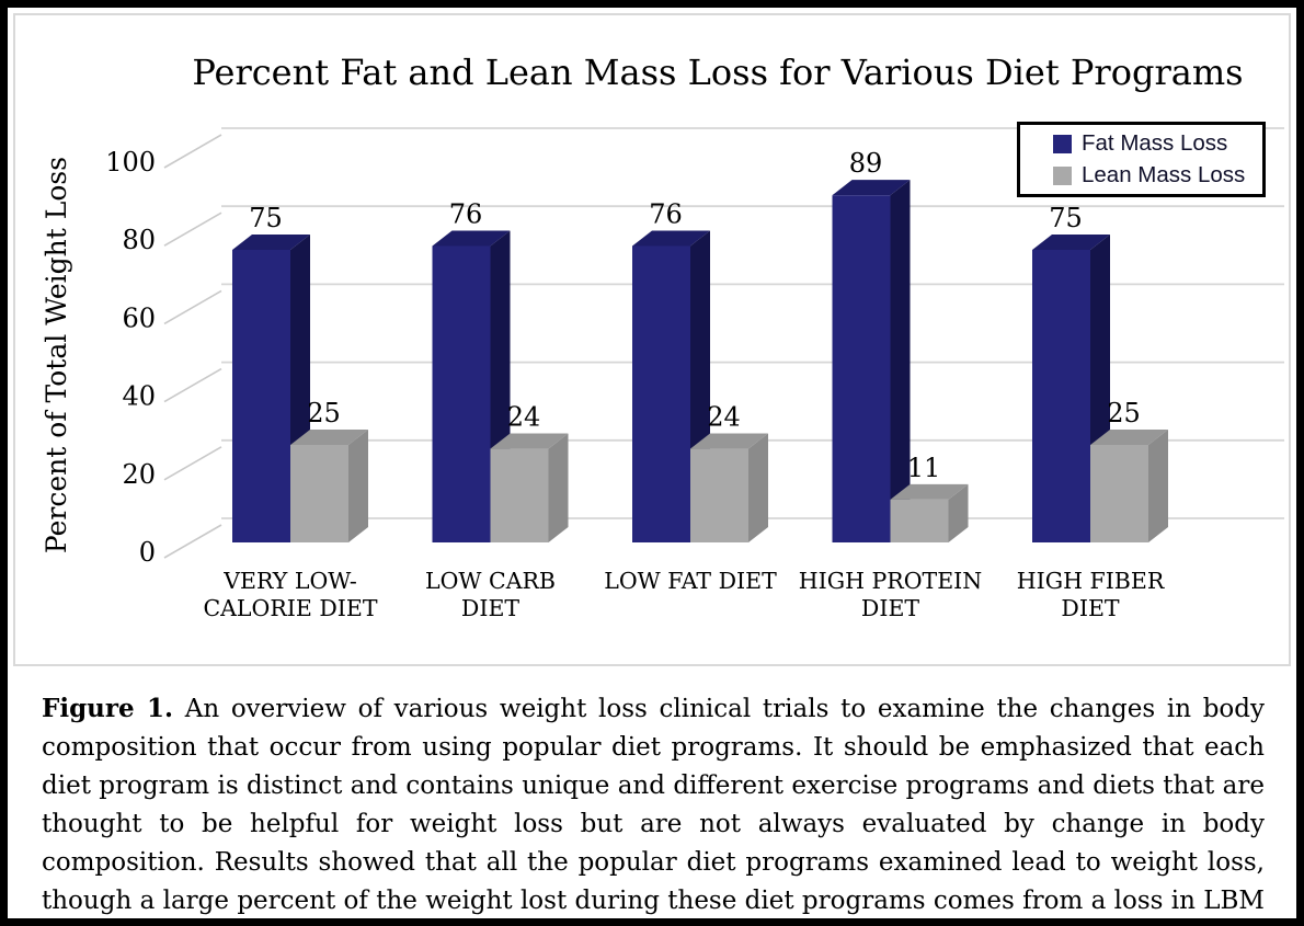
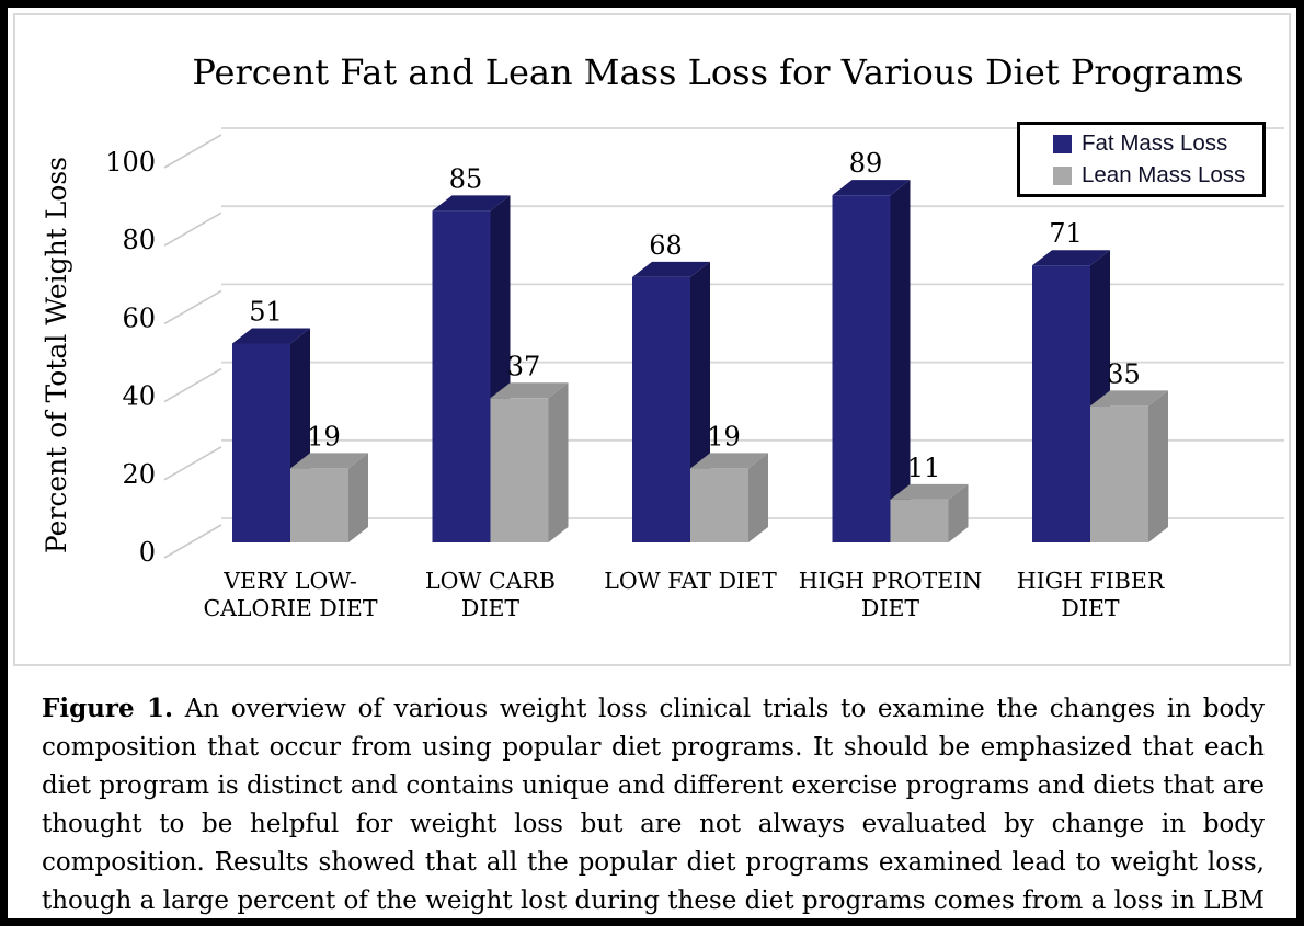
Fat Mass Loss/VERY LOW-CALORIE DIET: 75 -> 51
Lean Mass Loss/VERY LOW-CALORIE DIET: 25 -> 19
Fat Mass Loss/LOW CARB DIET: 76 -> 85
Lean Mass Loss/LOW CARB DIET: 24 -> 37
Fat Mass Loss/LOW FAT DIET: 76 -> 68
Lean Mass Loss/LOW FAT DIET: 24 -> 19
Fat Mass Loss/HIGH FIBER DIET: 75 -> 71
Lean Mass Loss/HIGH FIBER DIET: 25 -> 35
